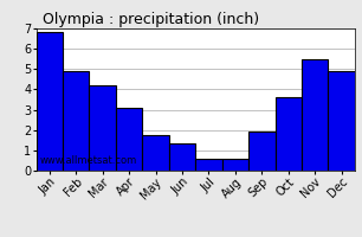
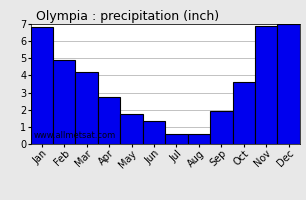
Apr: 3.1 -> 2.8
Nov: 5.5 -> 6.9
Dec: 4.9 -> 7.0
